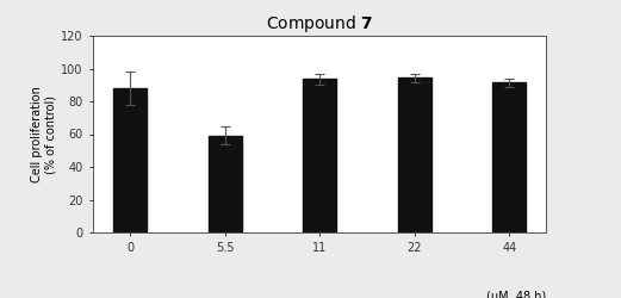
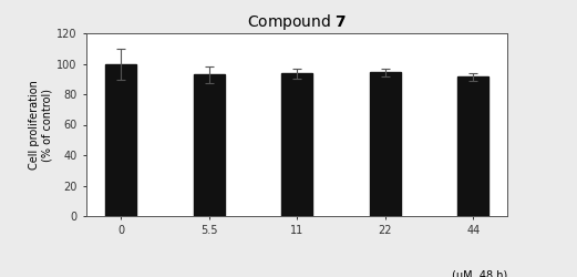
0: 88 -> 100
5.5: 59 -> 93
